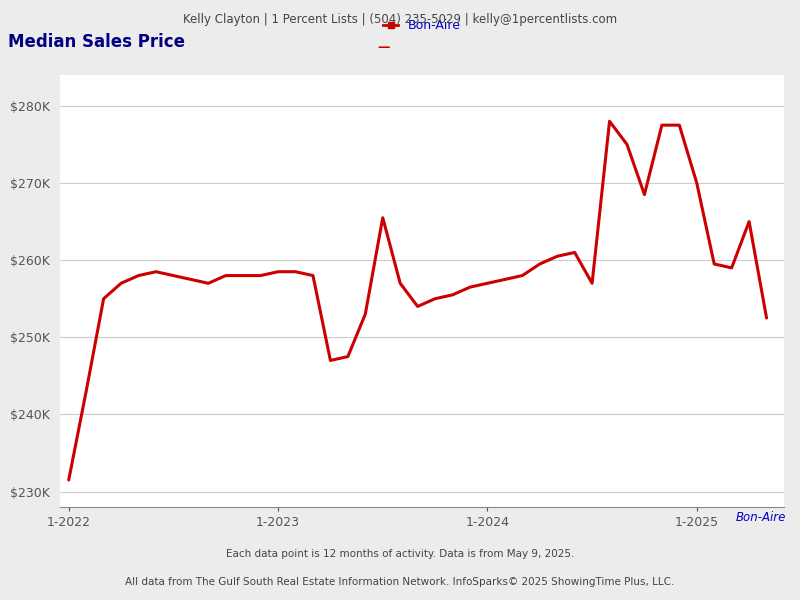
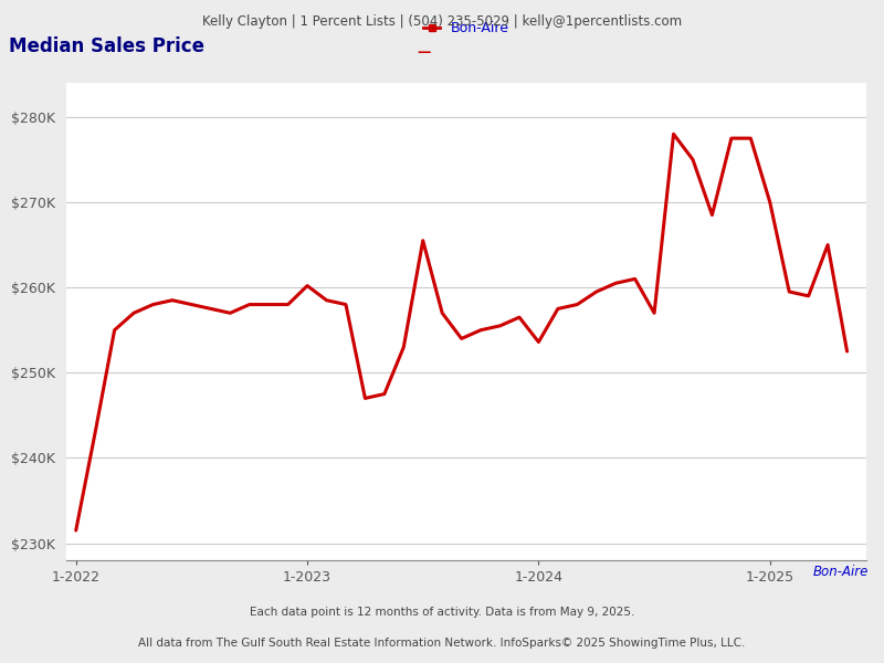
1-2023: $258.5K -> $260.2K
1-2024: $257.0K -> $253.6K
